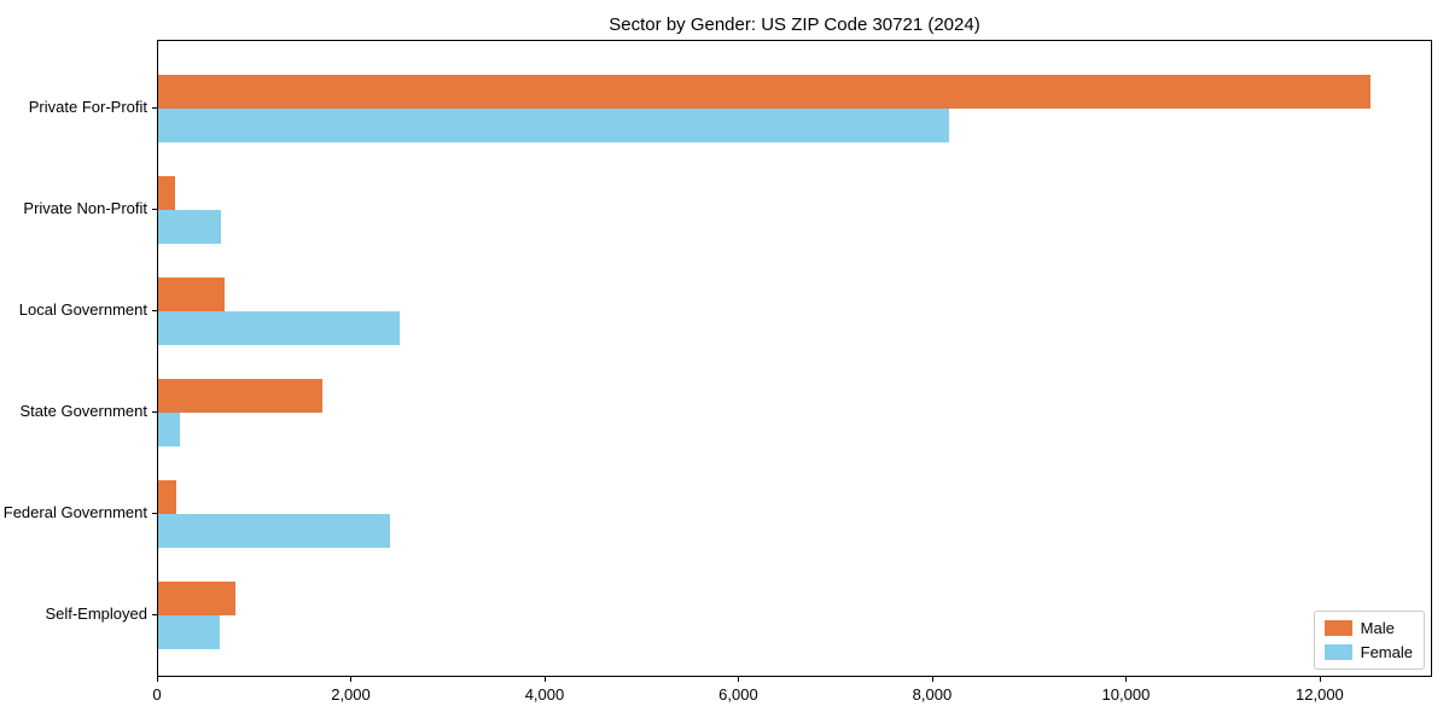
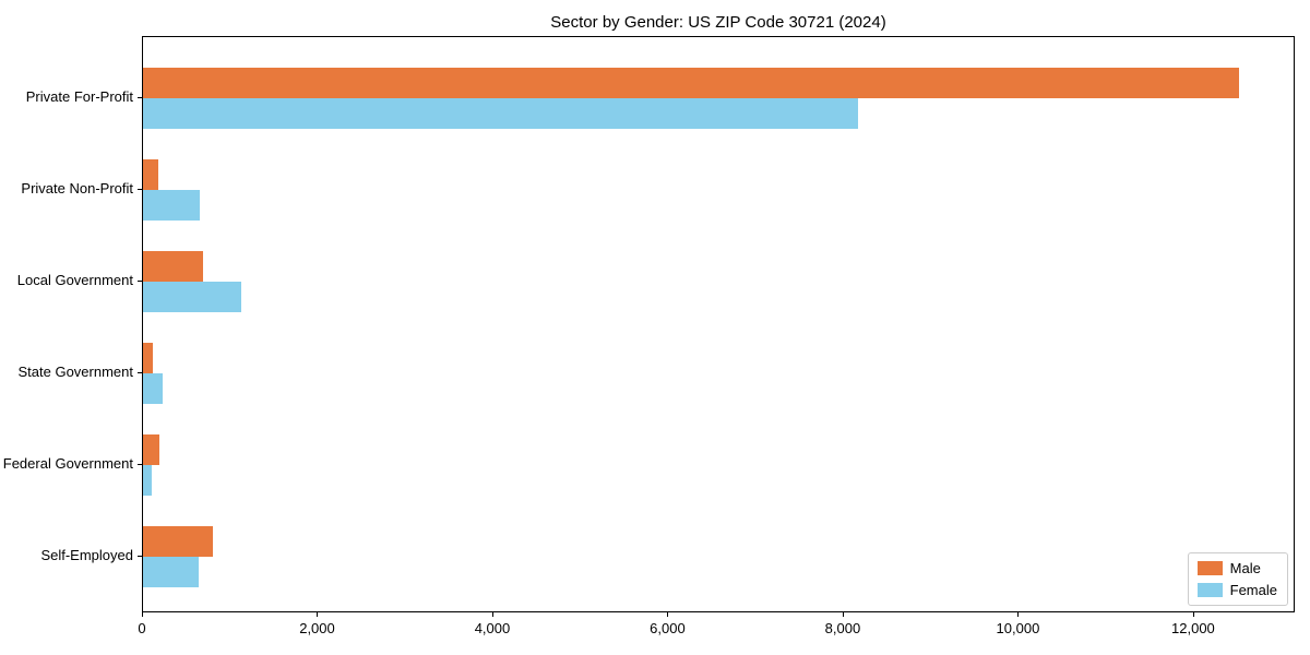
Female/Local Government: 2500 -> 1100
Male/State Government: 1700 -> 100
Female/Federal Government: 2400 -> 100
